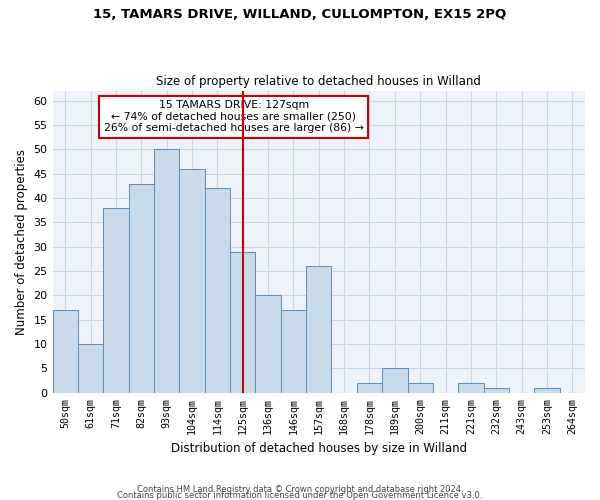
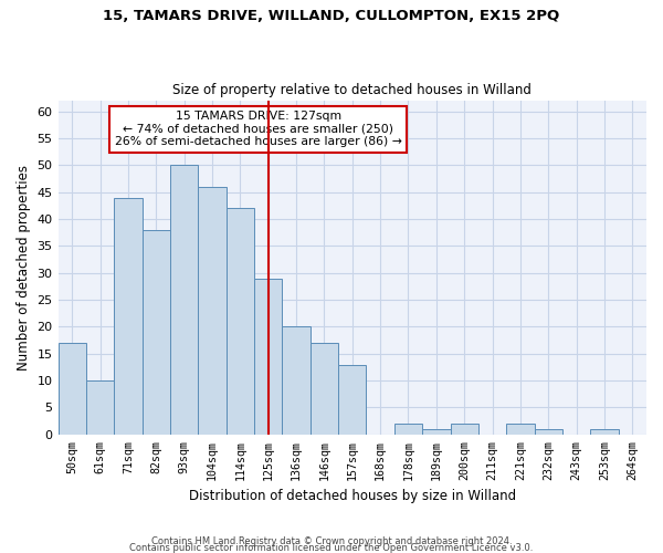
71sqm: 38 -> 44
82sqm: 43 -> 38
157sqm: 26 -> 13
189sqm: 5 -> 1
